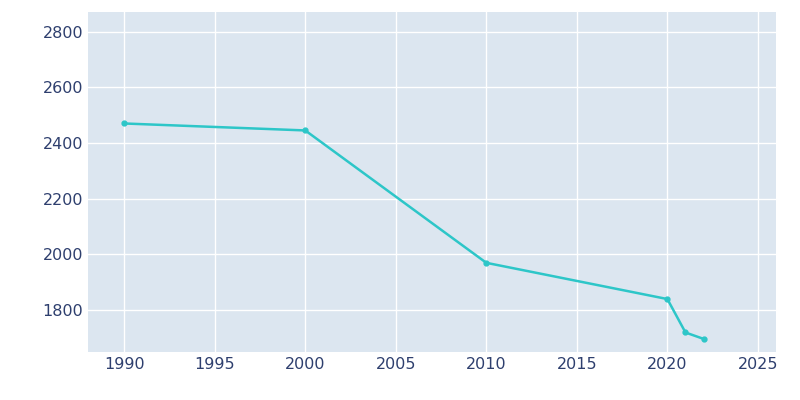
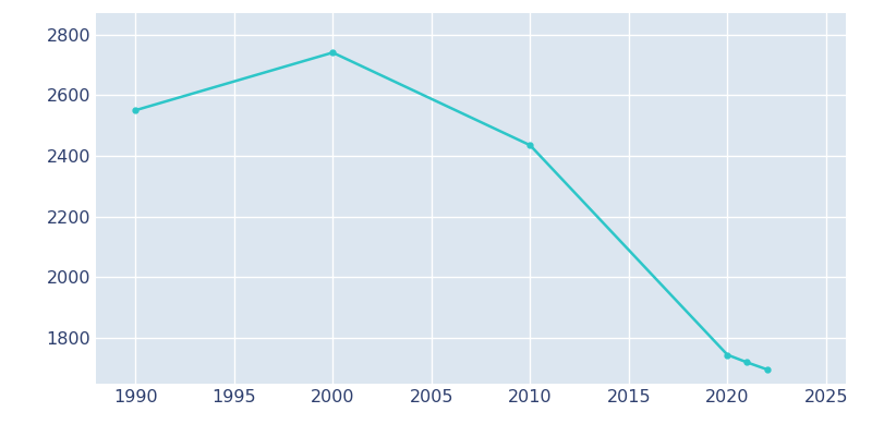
1990: 2470 -> 2550
2000: 2445 -> 2740
2010: 1970 -> 2435
2020: 1840 -> 1745
